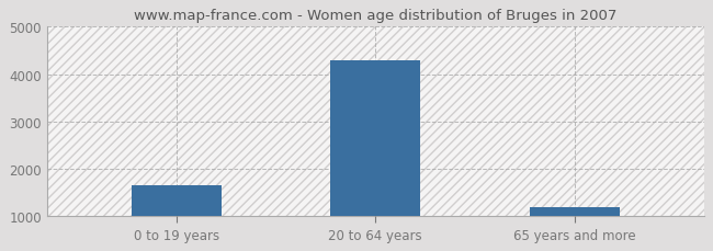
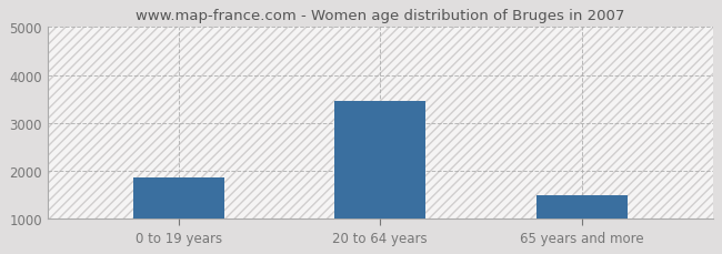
0 to 19 years: 1650 -> 1850
20 to 64 years: 4300 -> 3450
65 years and more: 1200 -> 1500
